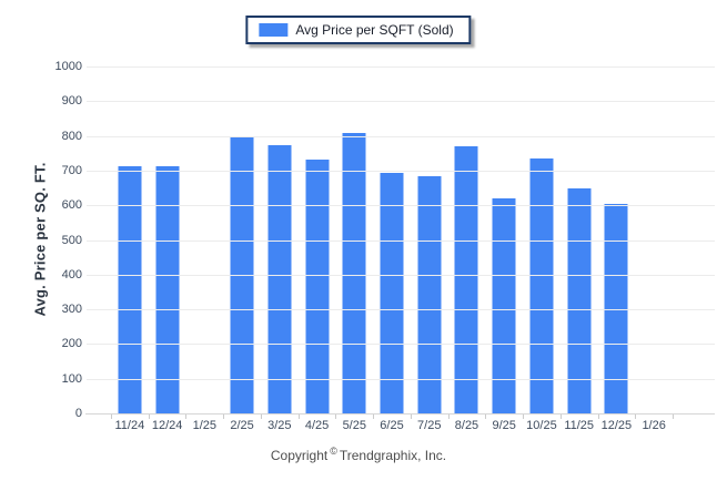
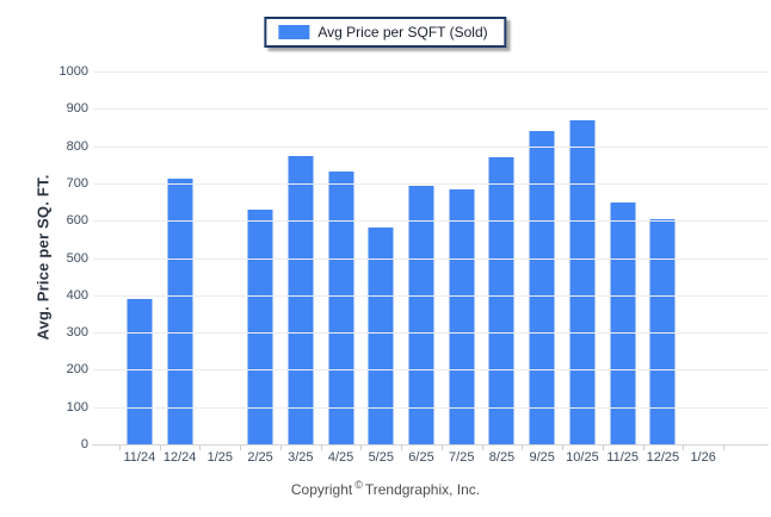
11/24: 710 -> 390
2/25: 800 -> 630
5/25: 810 -> 580
9/25: 620 -> 840
10/25: 740 -> 870
